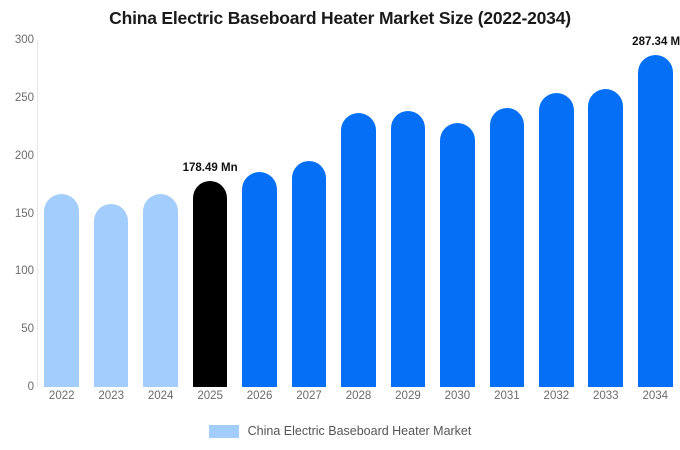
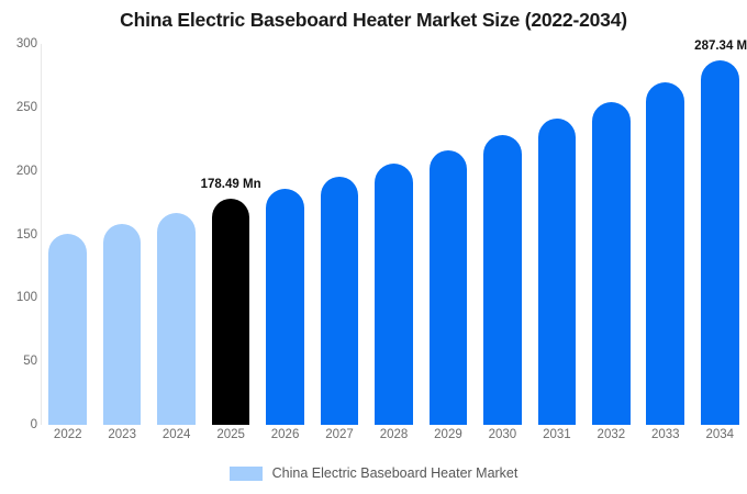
2022: 167 -> 150
2028: 237 -> 205
2029: 239 -> 216
2033: 258 -> 269
